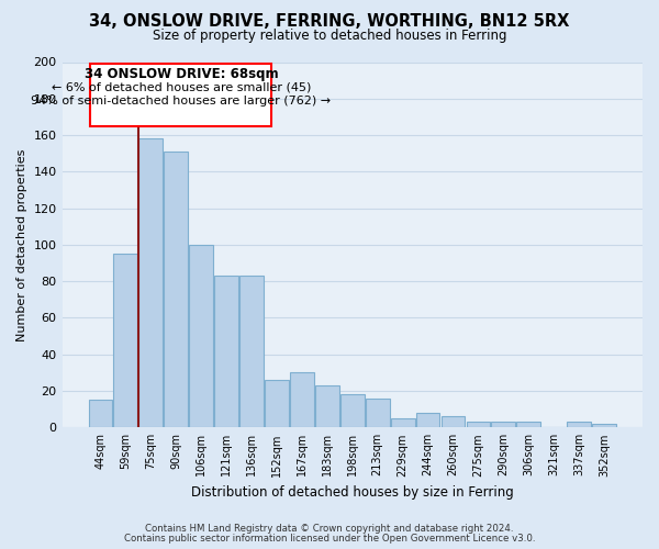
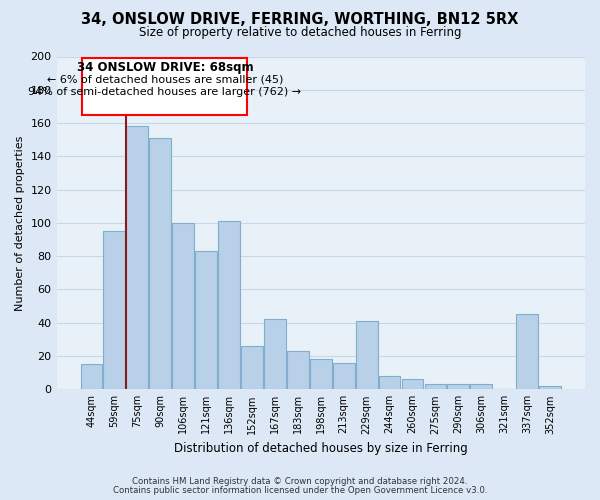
136sqm: 83 -> 101
167sqm: 30 -> 42
229sqm: 5 -> 41
337sqm: 3 -> 45
